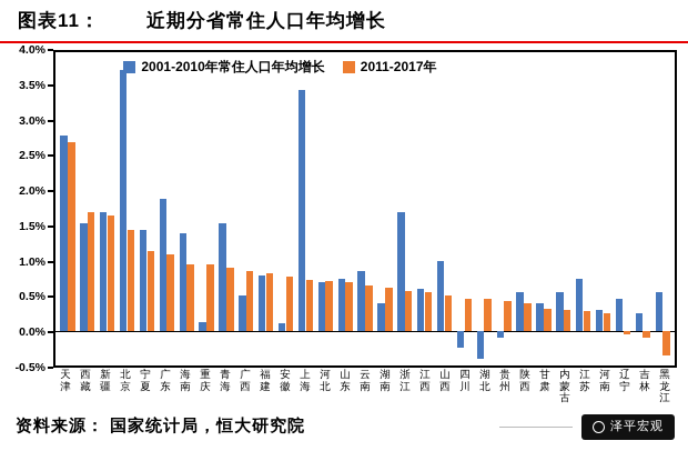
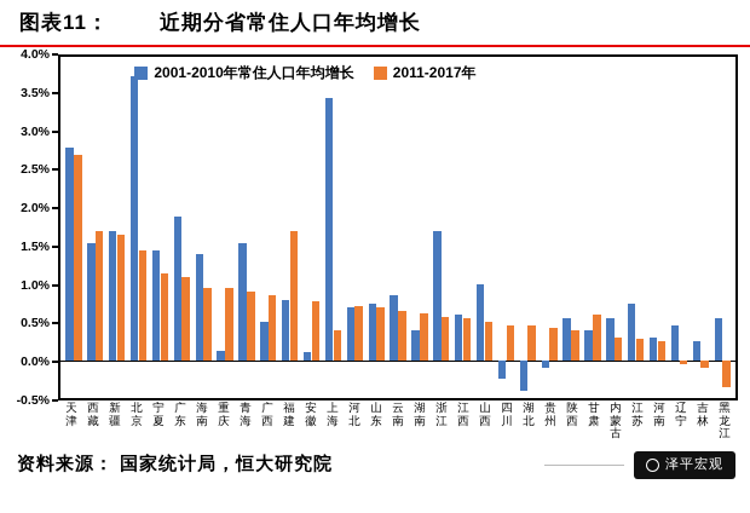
2011-2017年/福建: 0.8% -> 1.7%
2011-2017年/上海: 0.7% -> 0.4%
2011-2017年/甘肃: 0.3% -> 0.6%
